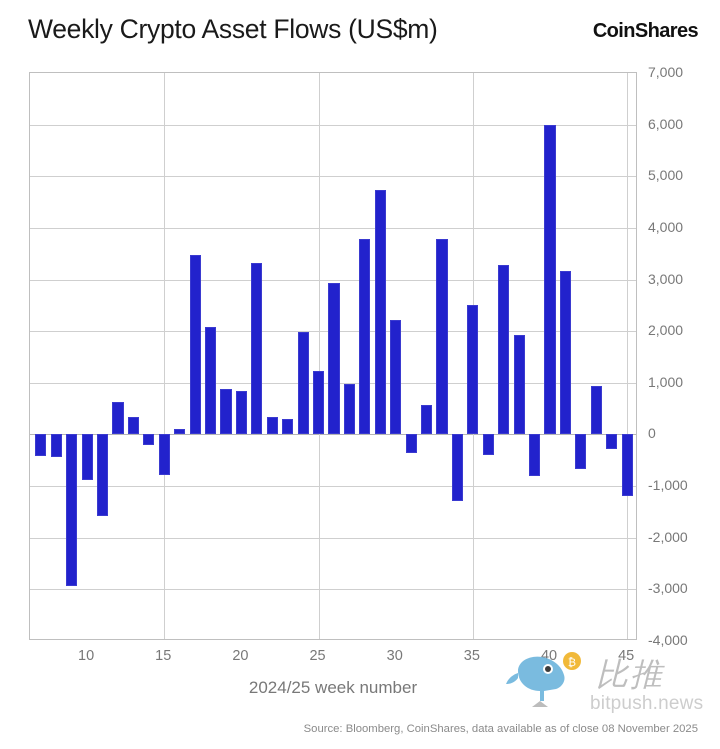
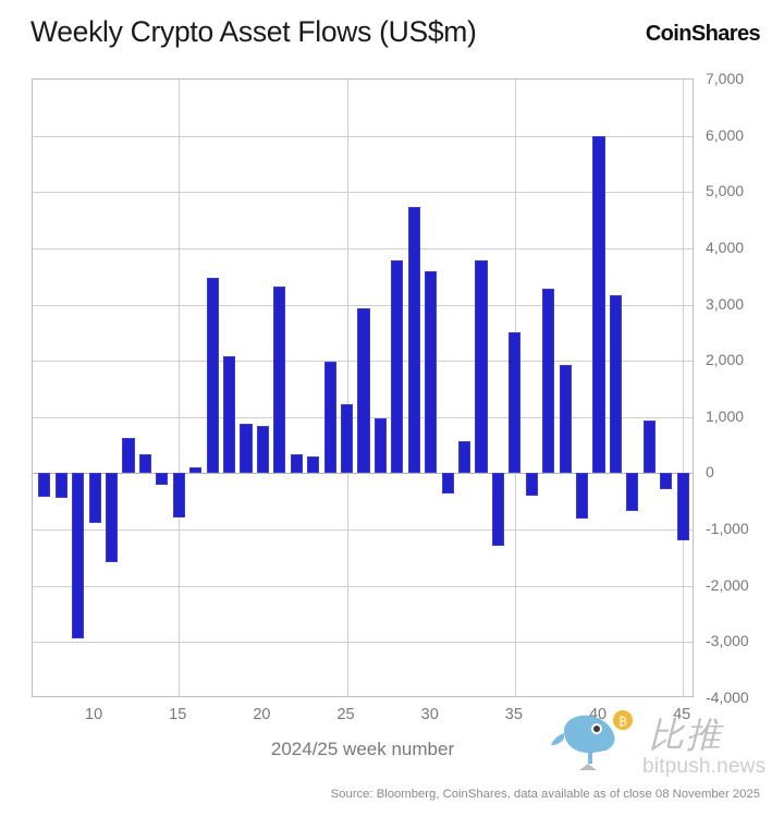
30: 2200 -> 3600
